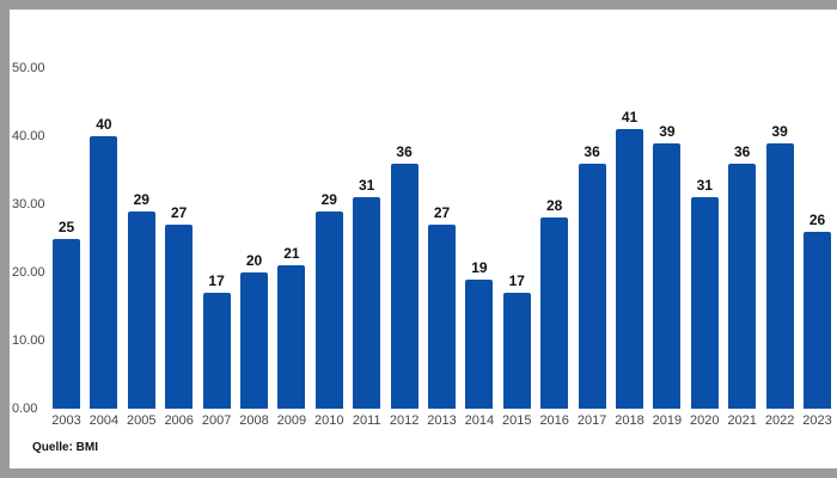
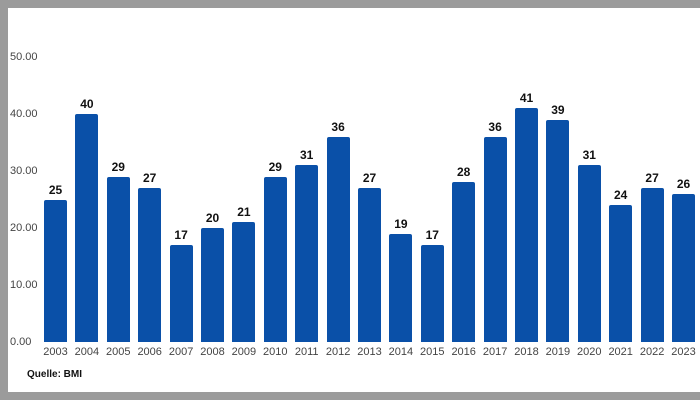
2021: 36 -> 24
2022: 39 -> 27
